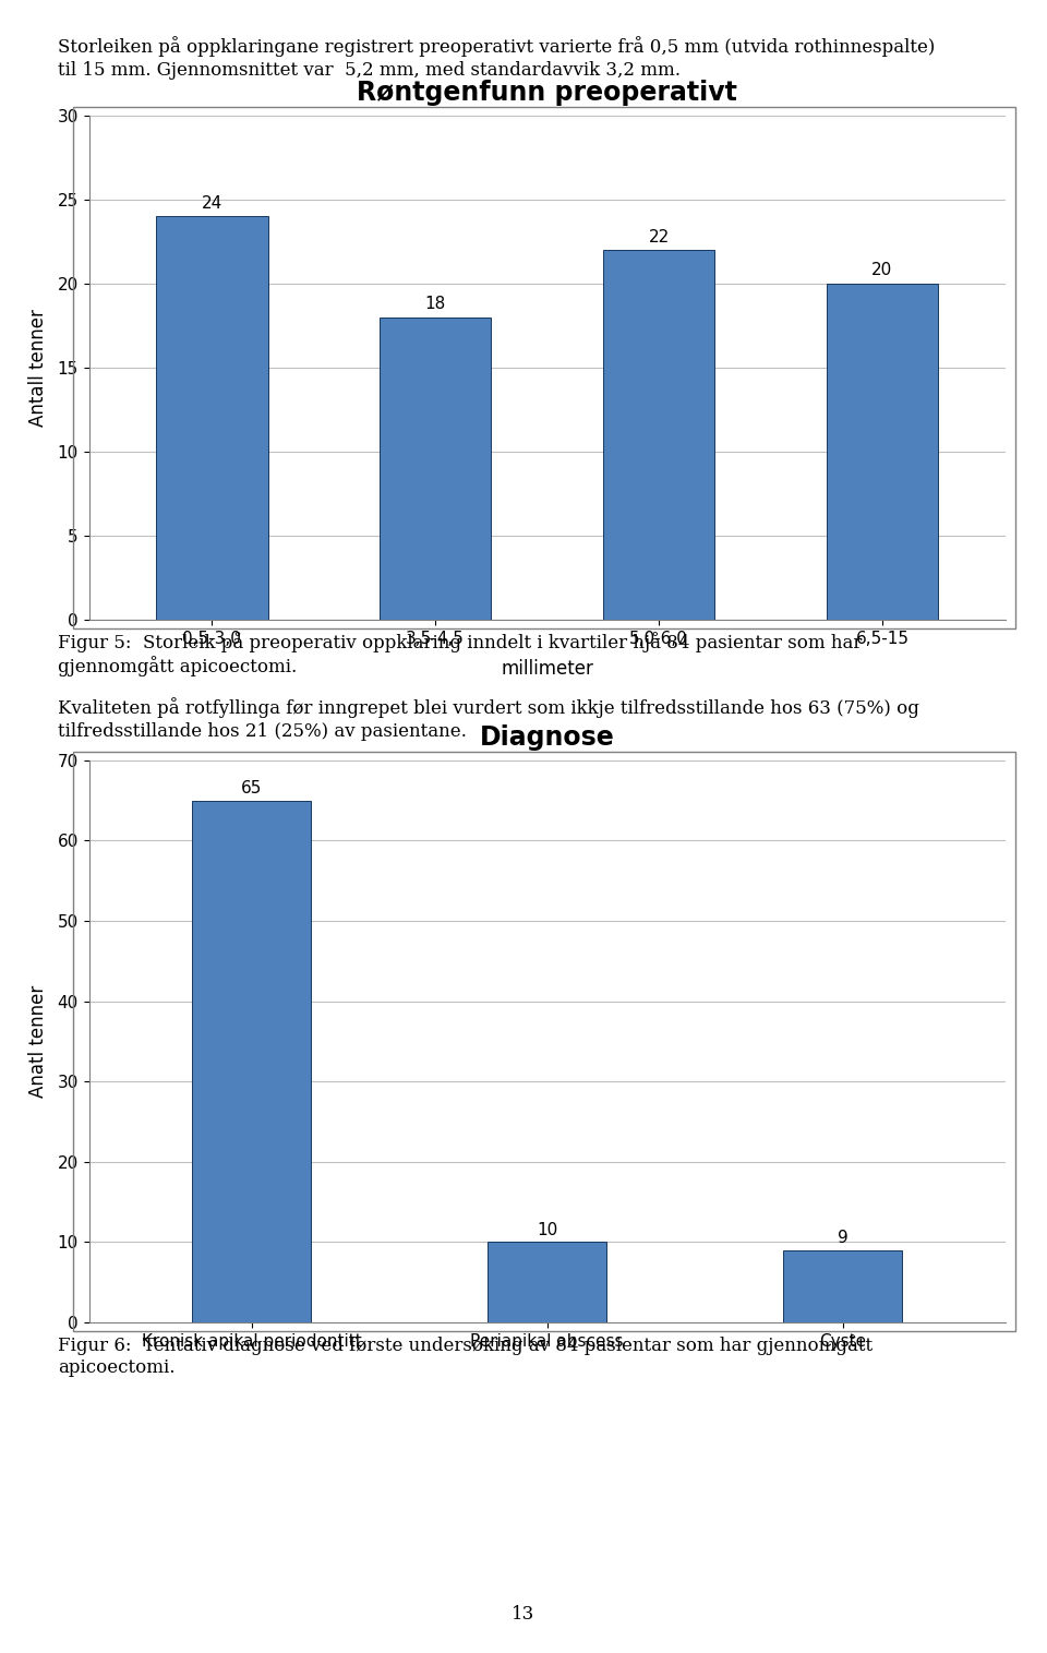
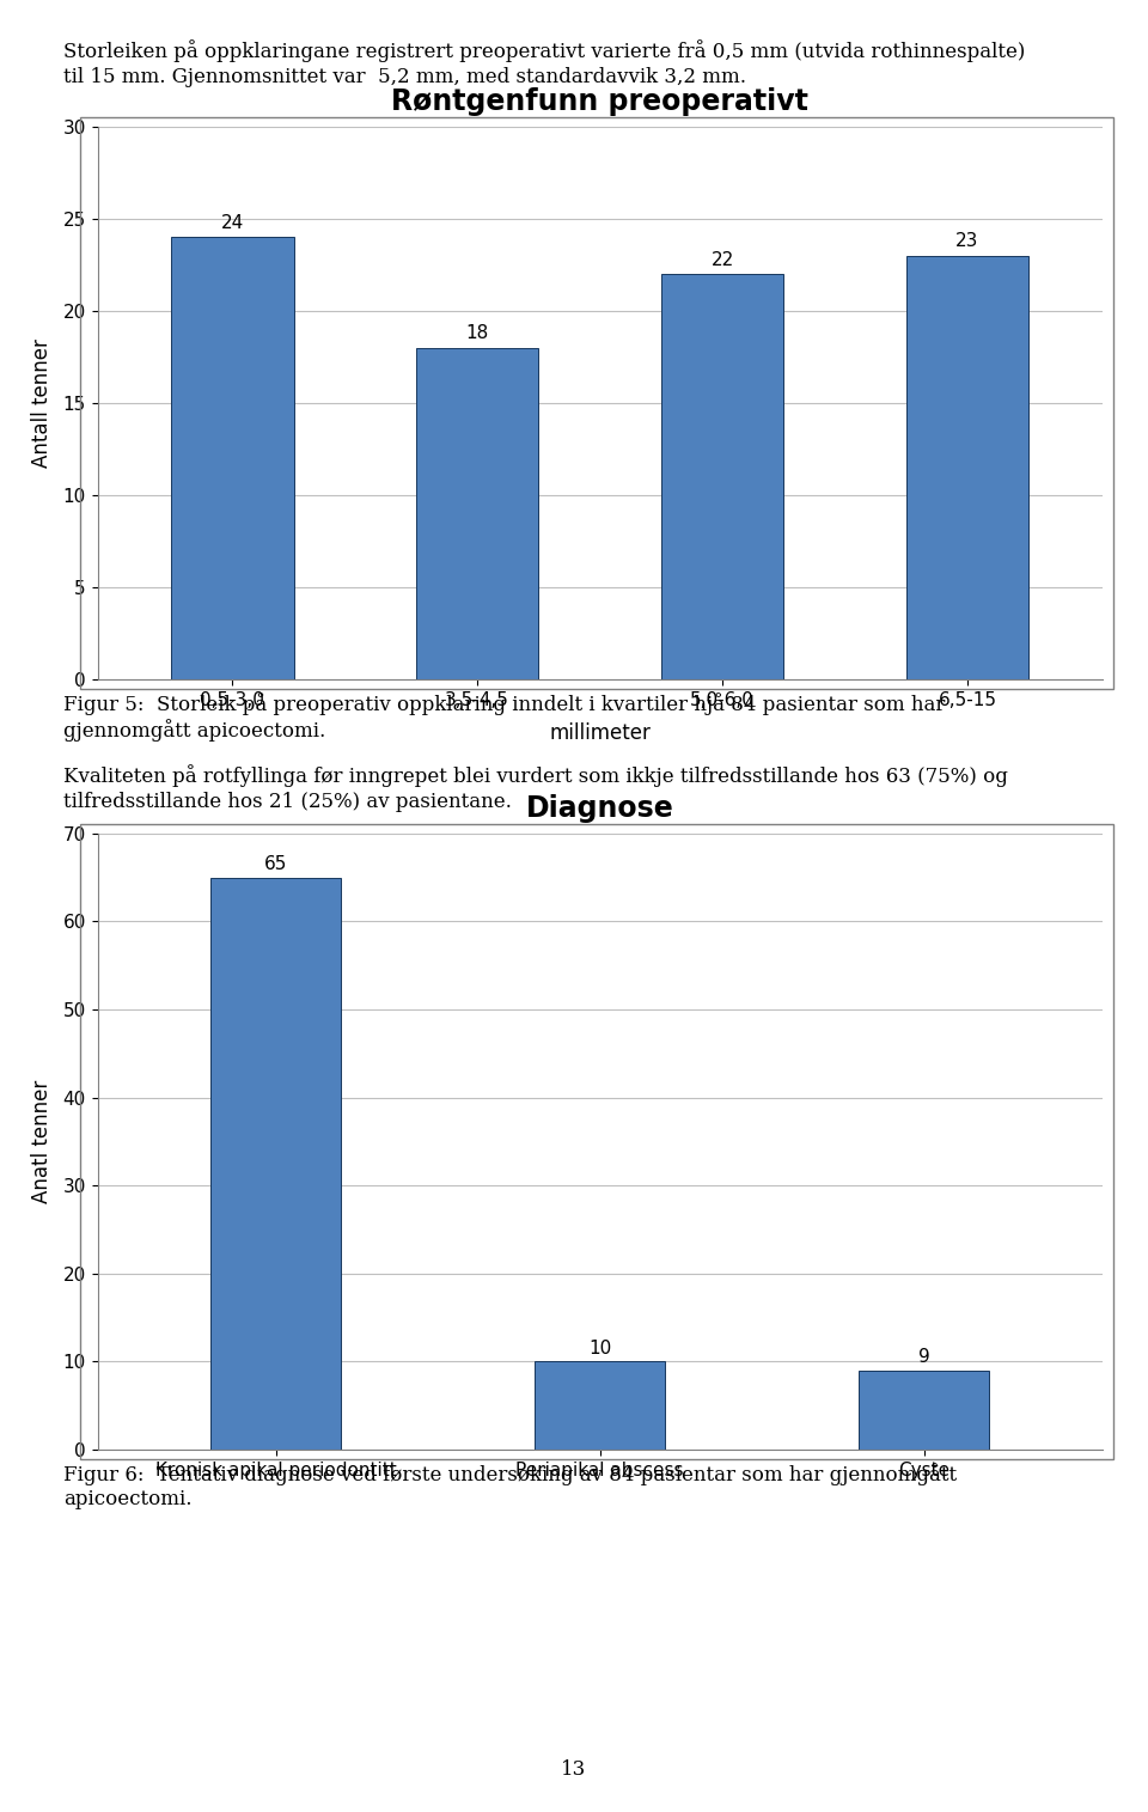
Røntgenfunn preoperativt/6,5-15: 20 -> 23
